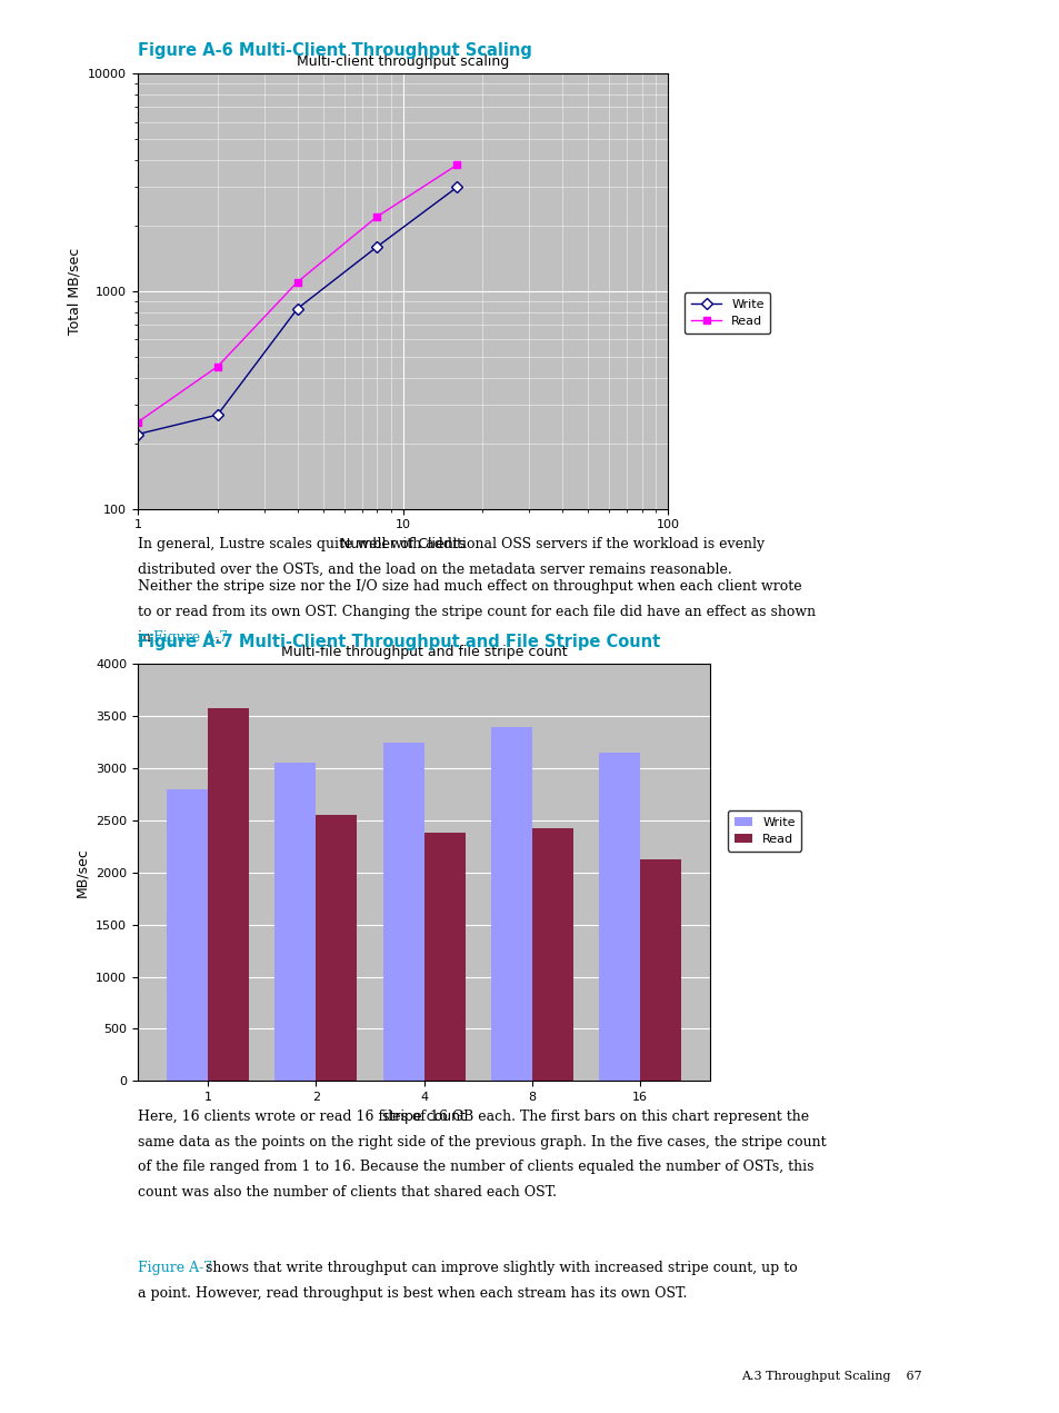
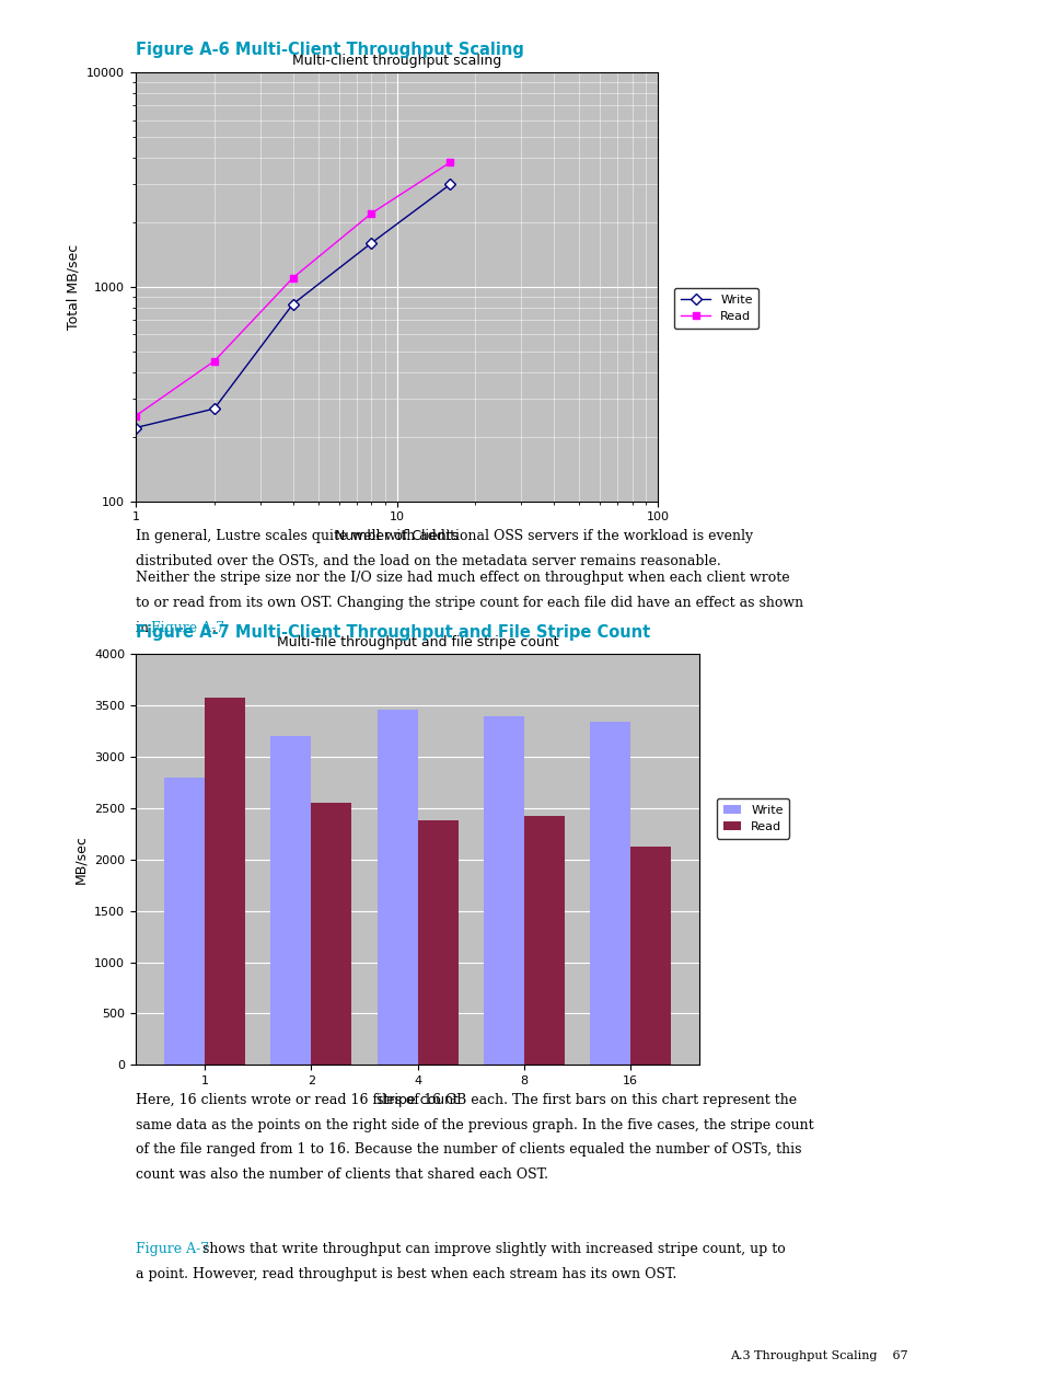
Write/2: 3050 -> 3200
Write/4: 3250 -> 3460
Write/16: 3150 -> 3340
